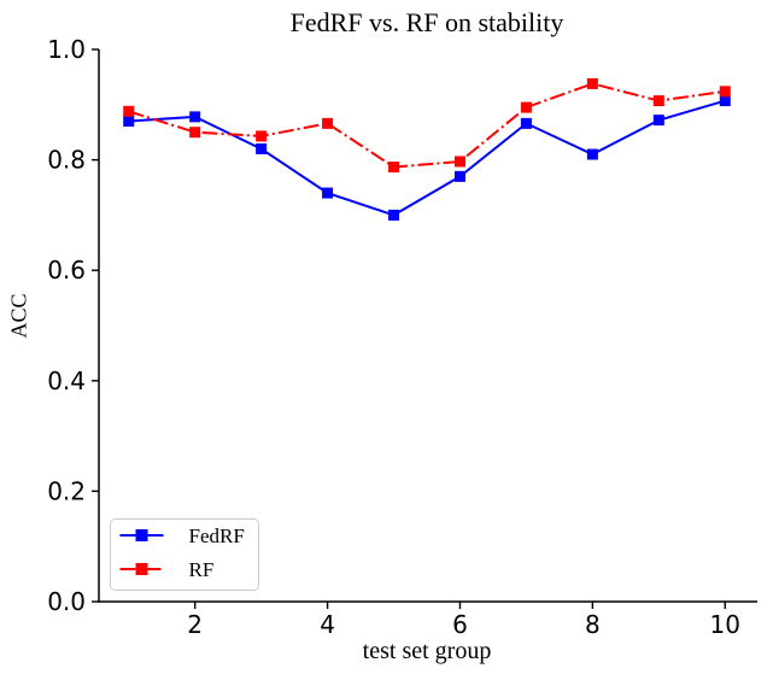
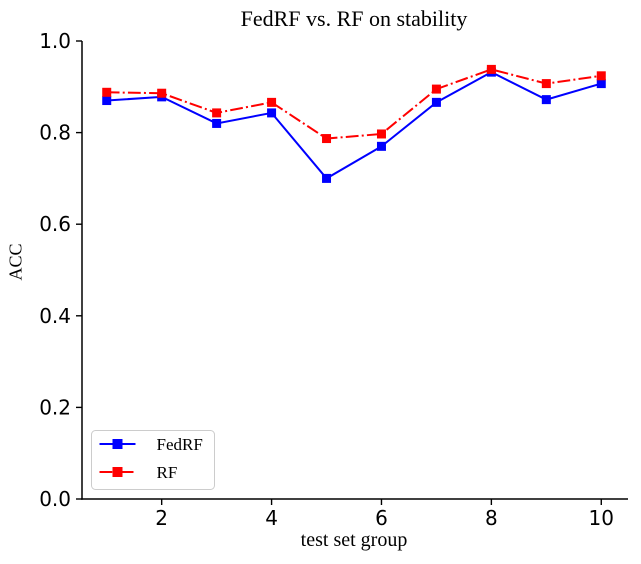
RF/2: 0.85 -> 0.89
FedRF/4: 0.74 -> 0.84
FedRF/8: 0.81 -> 0.93
